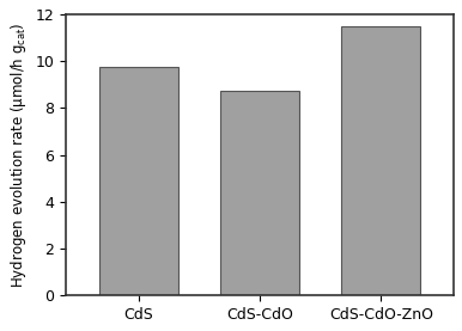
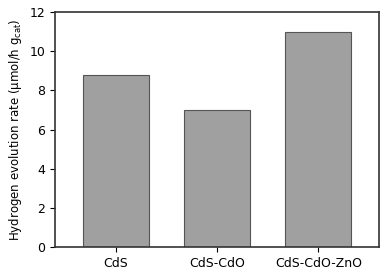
CdS: 9.8 -> 8.8
CdS-CdO: 8.8 -> 7.0
CdS-CdO-ZnO: 11.5 -> 11.0
